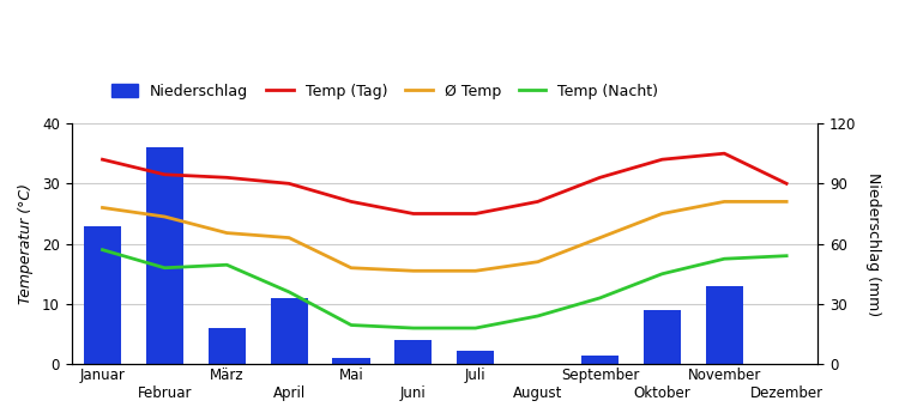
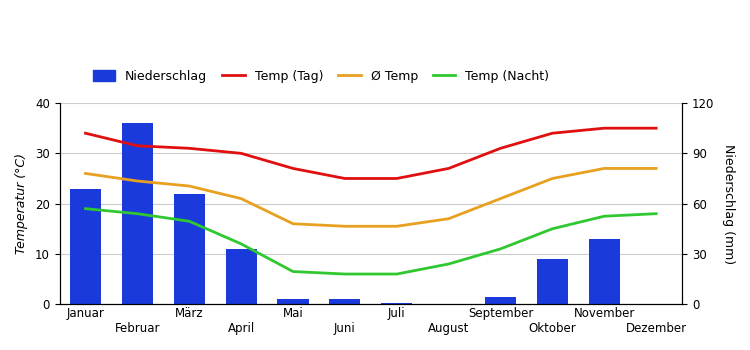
Temp (Nacht)/Februar: 16.0 -> 18.0
Niederschlag/März: 6.0 -> 22.0
Ø Temp/März: 21.8 -> 23.5
Niederschlag/Juni: 4.0 -> 1.0
Niederschlag/Juli: 2.2 -> 0.3
Temp (Tag)/Dezember: 30.0 -> 35.0
